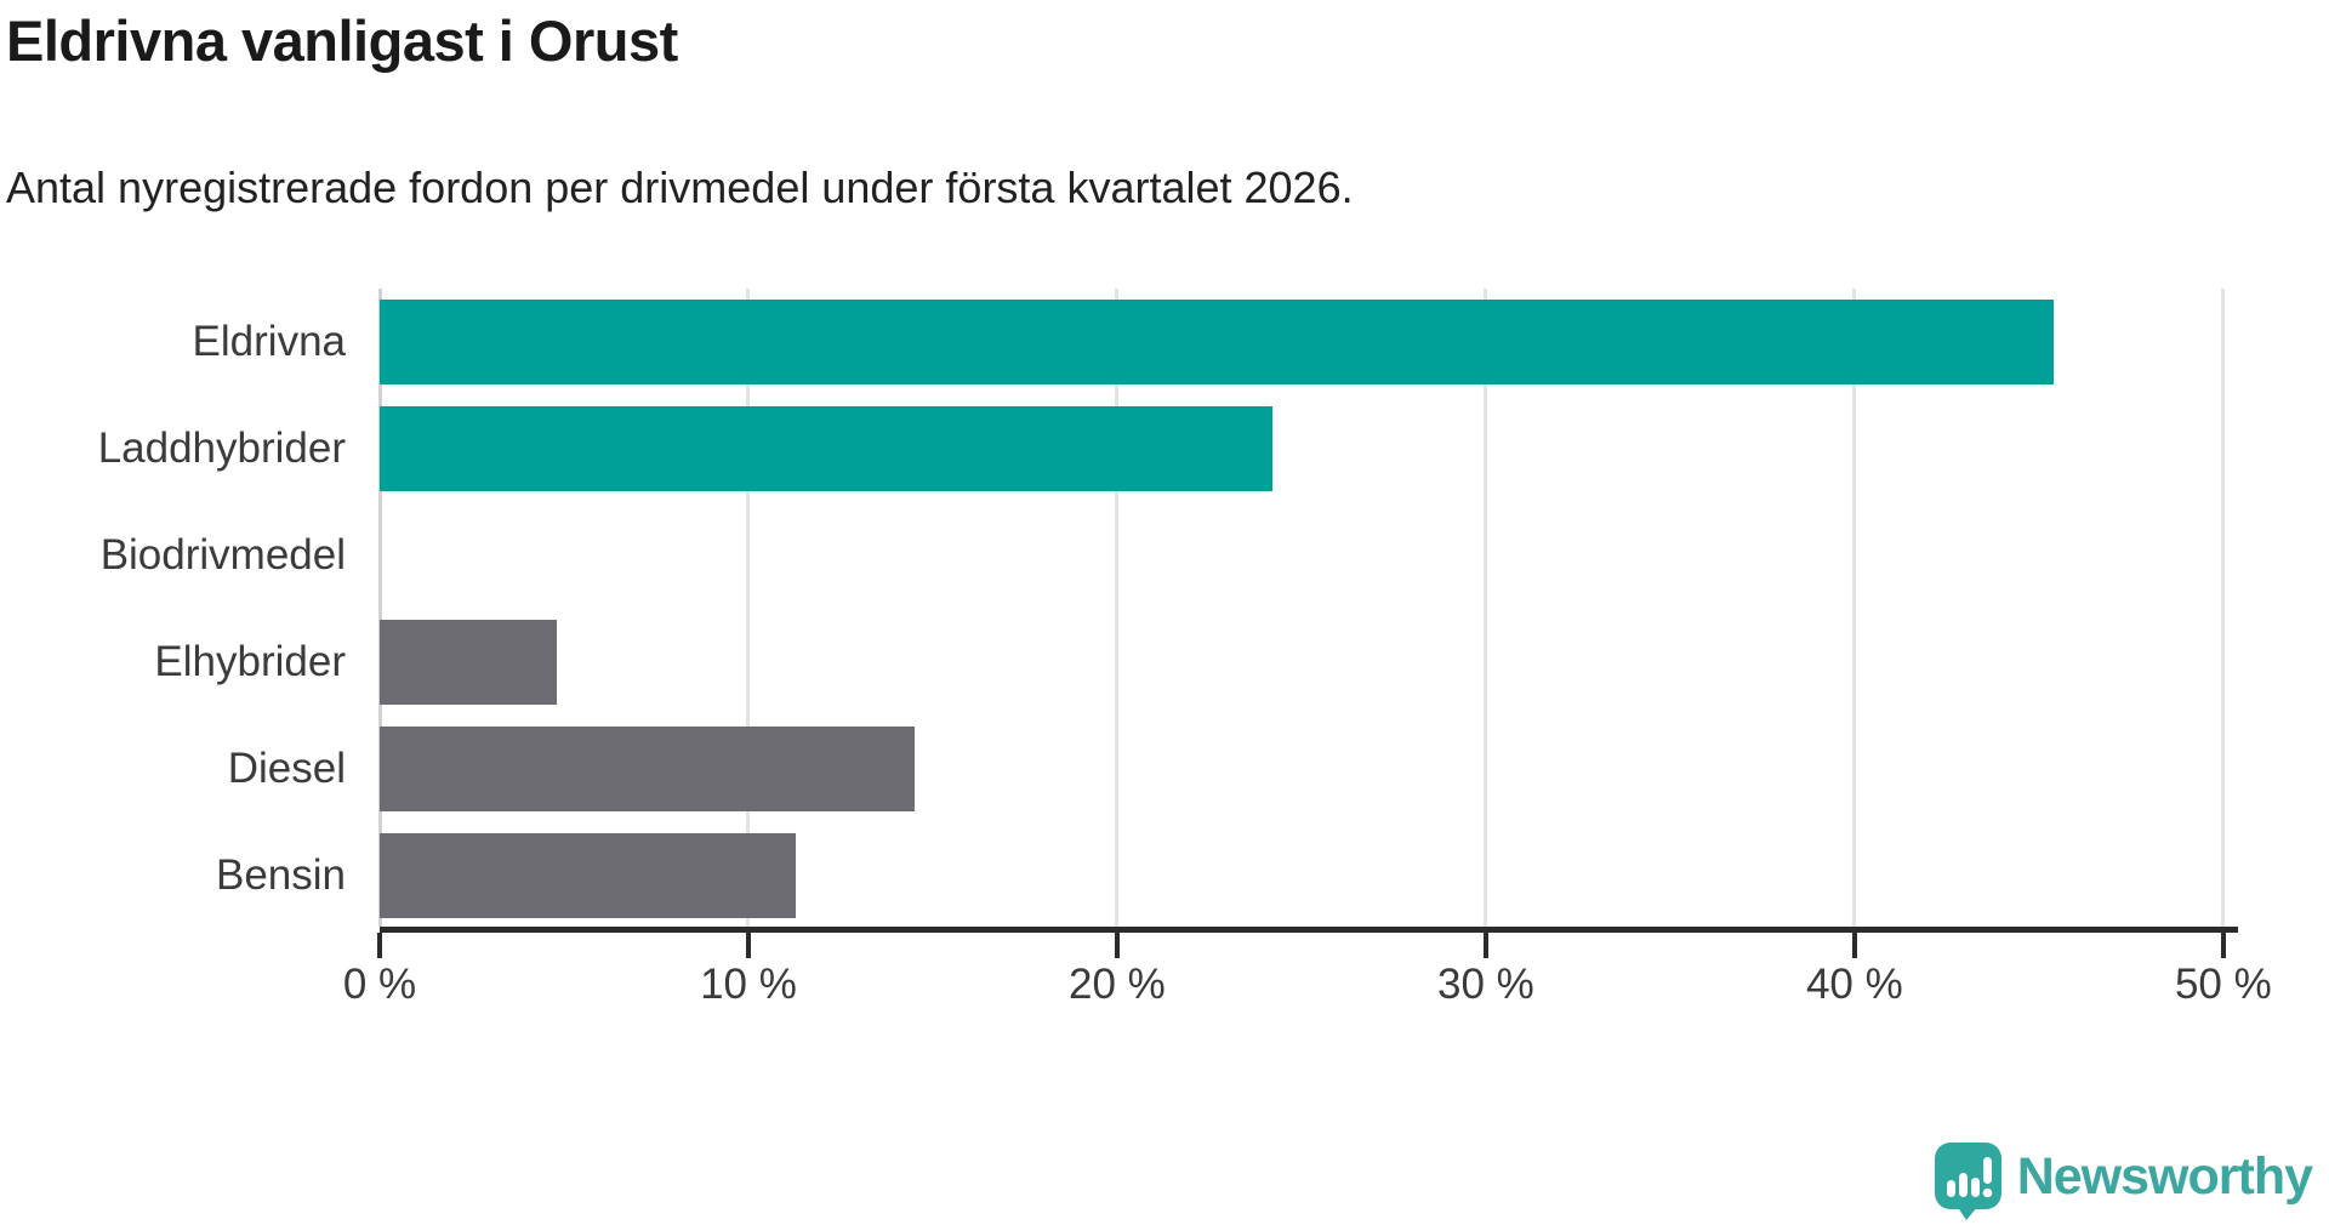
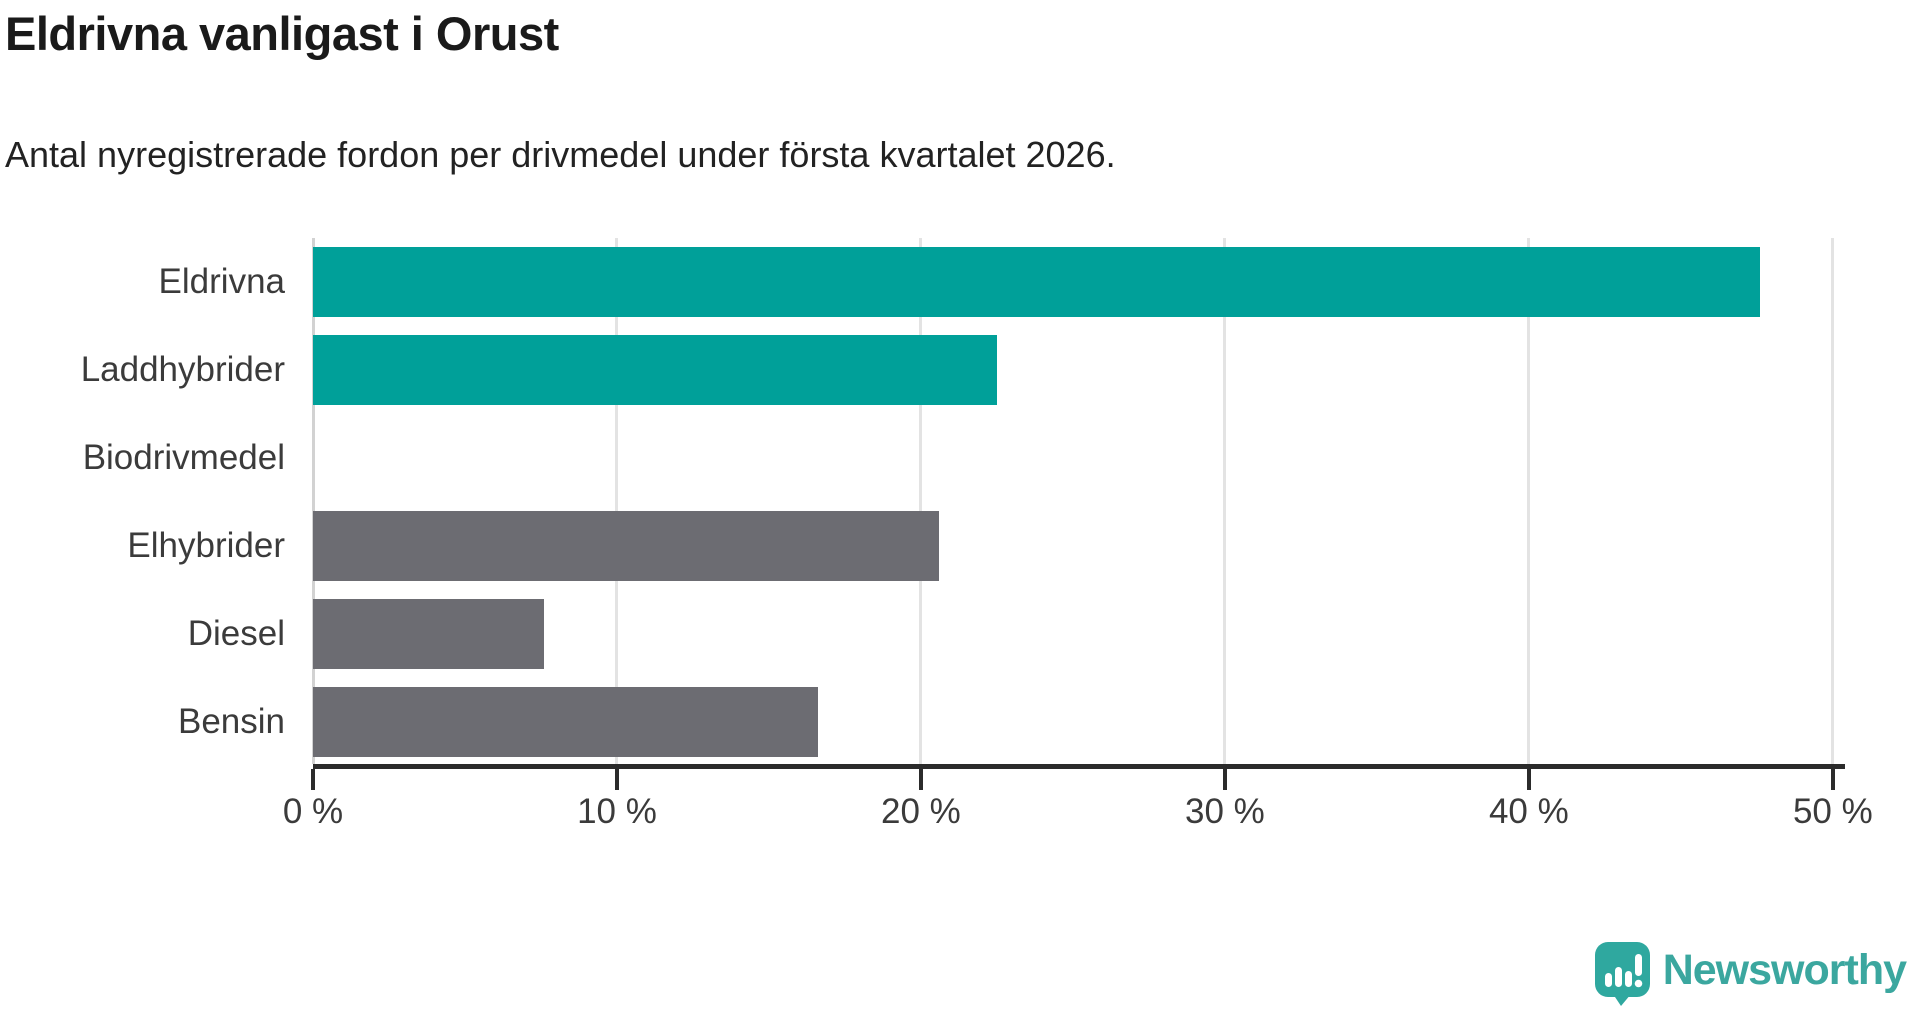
Eldrivna: 45.4% -> 47.6%
Laddhybrider: 24.2% -> 22.5%
Elhybrider: 4.8% -> 20.6%
Diesel: 14.5% -> 7.6%
Bensin: 11.3% -> 16.6%
